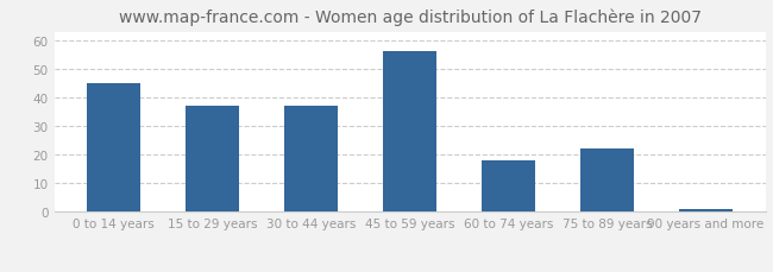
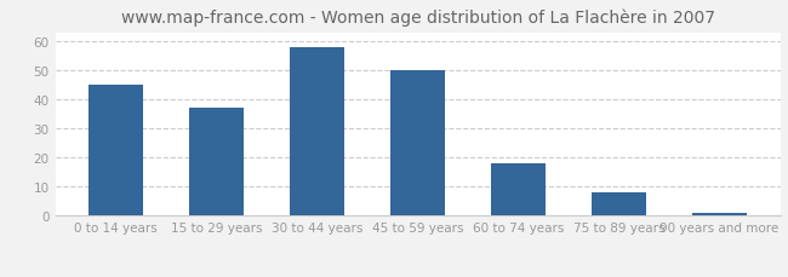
30 to 44 years: 37 -> 58
45 to 59 years: 56 -> 50
75 to 89 years: 22 -> 8
